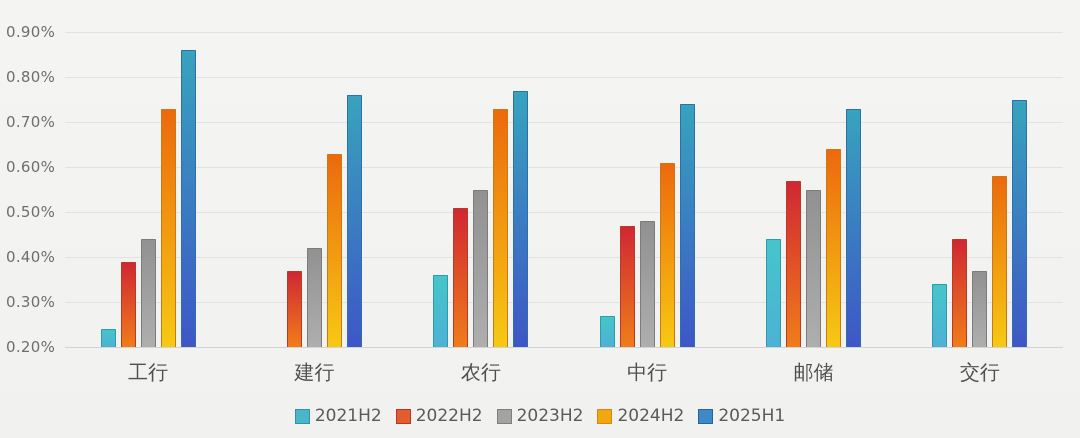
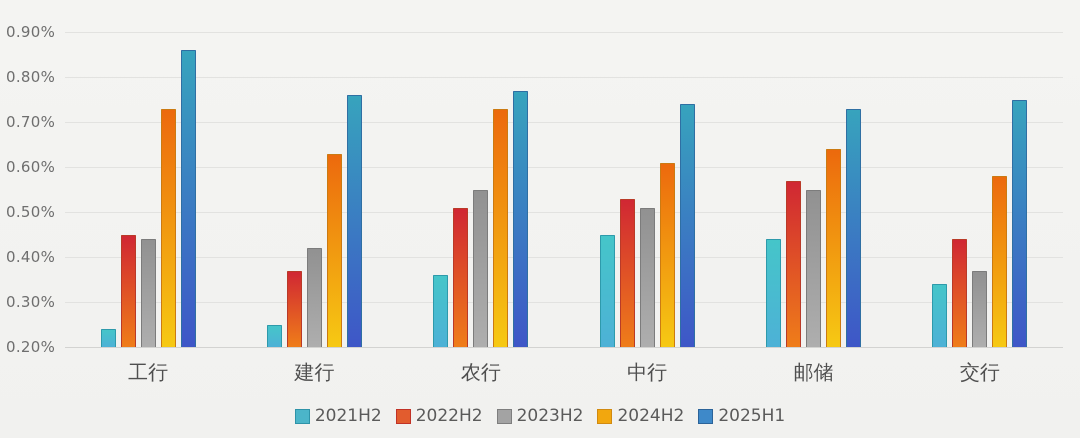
2022H2/工行: 0.39% -> 0.45%
2021H2/建行: 0.20% -> 0.25%
2021H2/中行: 0.27% -> 0.45%
2022H2/中行: 0.47% -> 0.53%
2023H2/中行: 0.48% -> 0.51%
